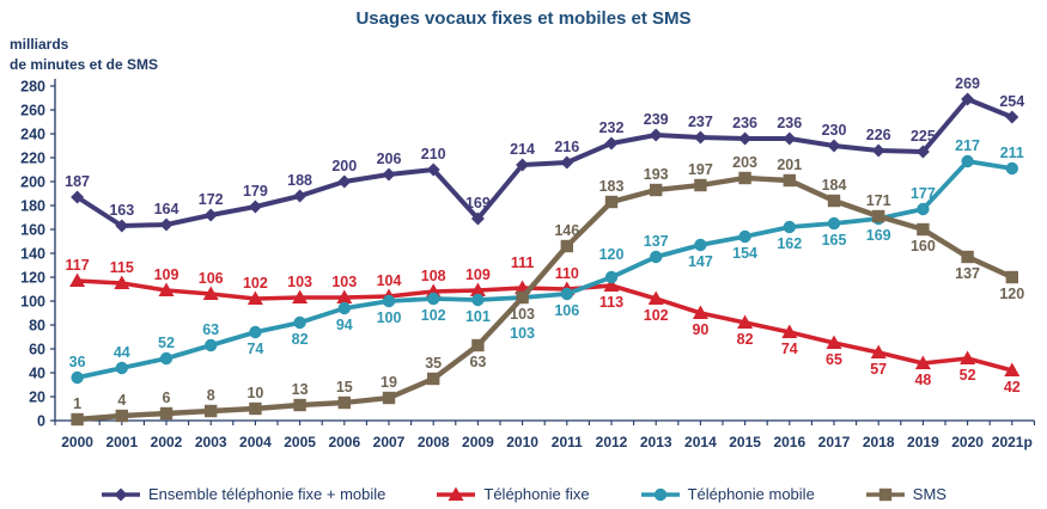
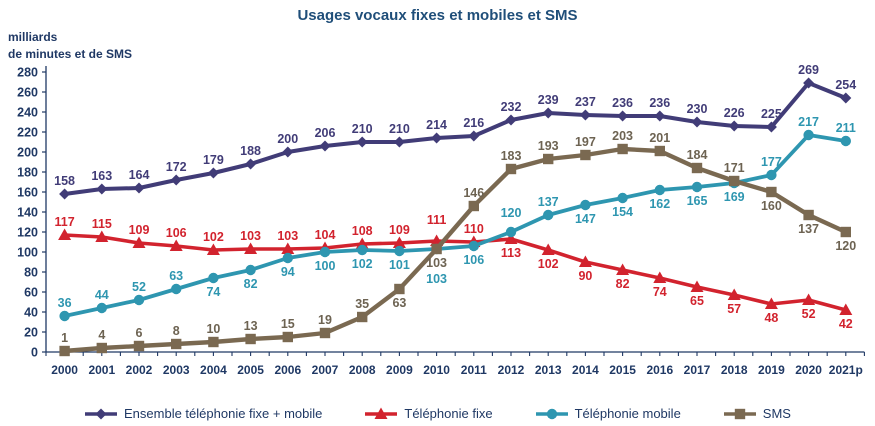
Ensemble téléphonie fixe + mobile/2000: 187 -> 158
Ensemble téléphonie fixe + mobile/2009: 169 -> 210
